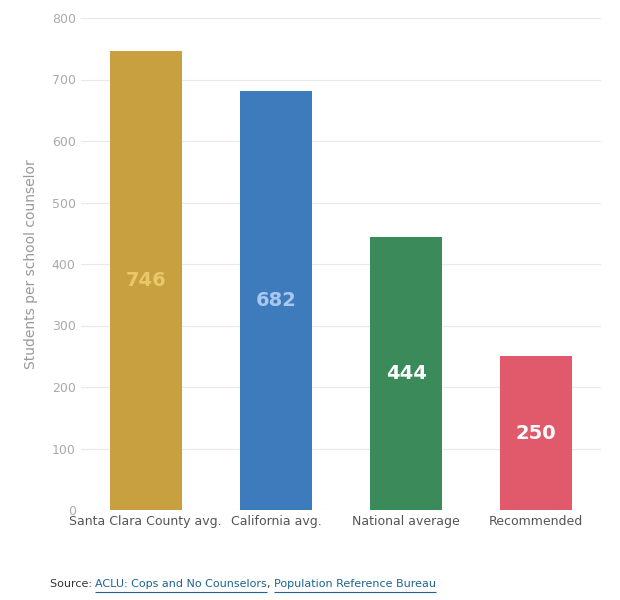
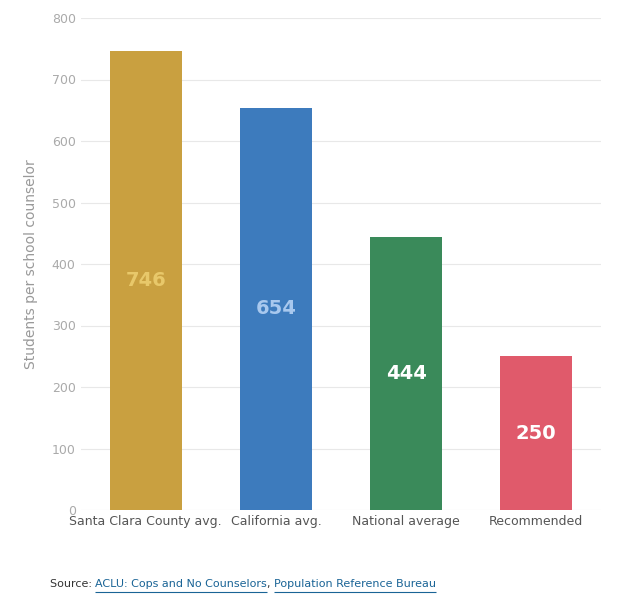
California avg.: 682 -> 654
